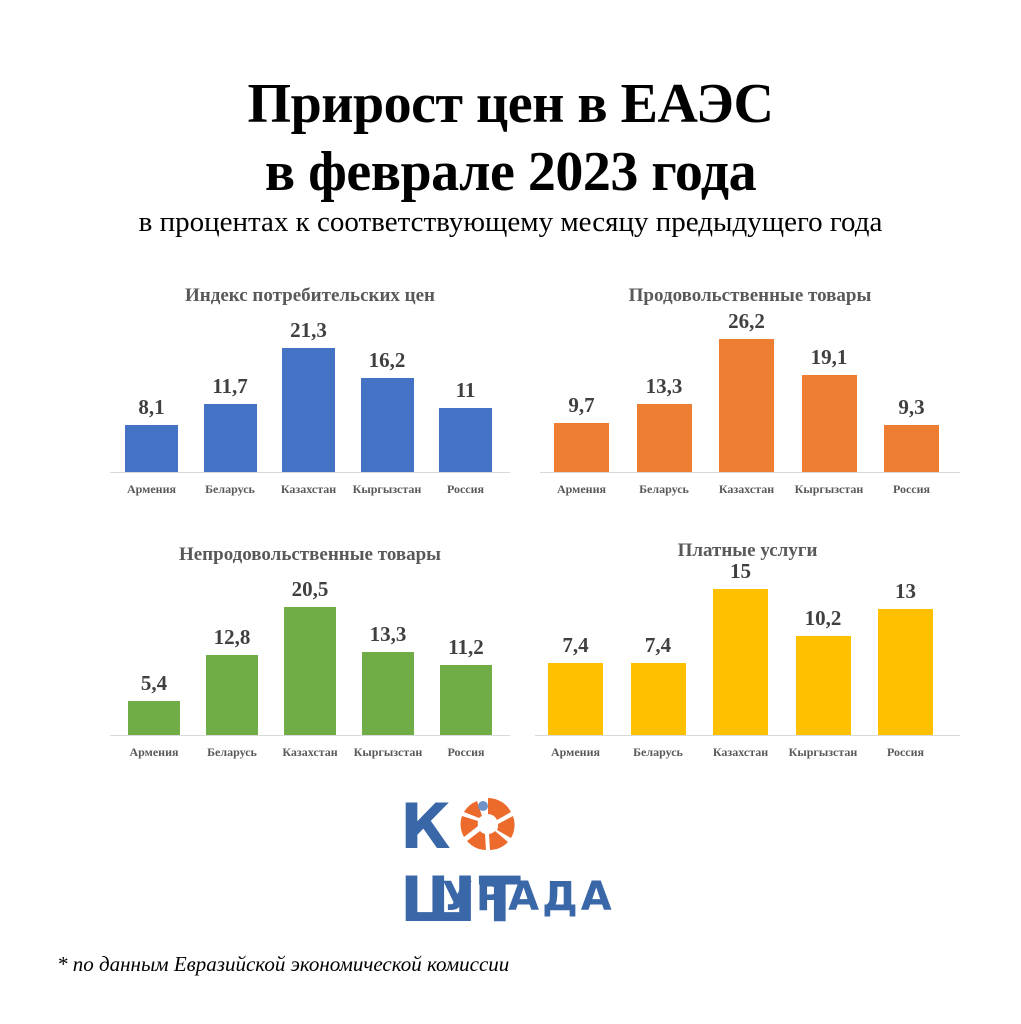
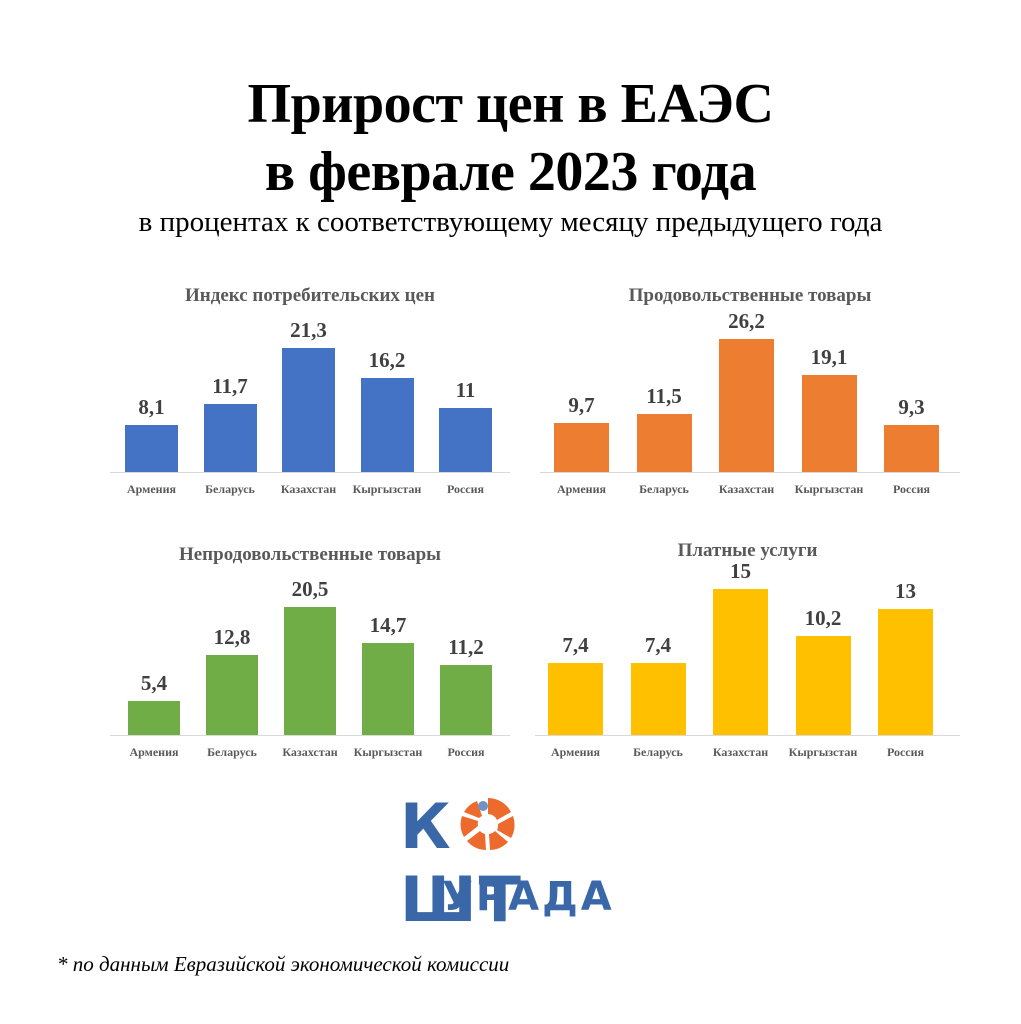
Продовольственные товары/Беларусь: 13,3 -> 11,5
Непродовольственные товары/Кыргызстан: 13,3 -> 14,7
